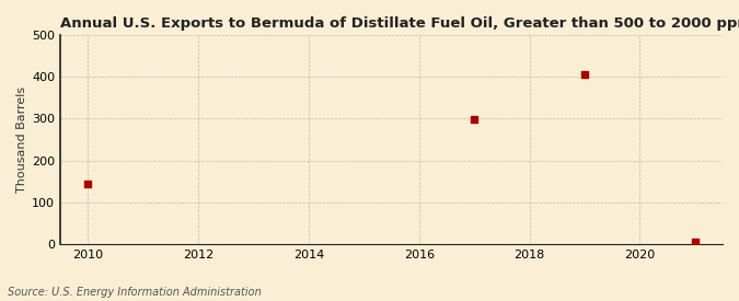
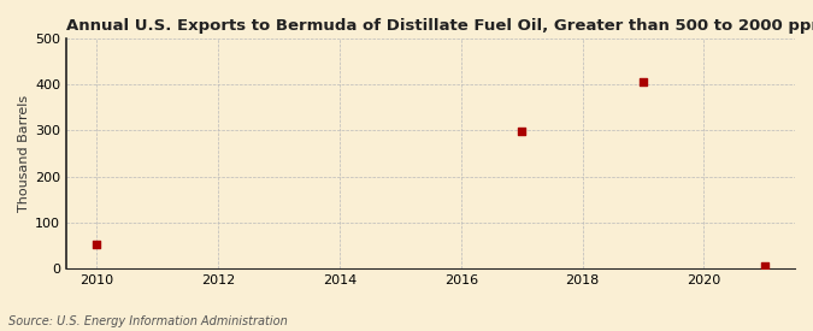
2010: 145 -> 52
